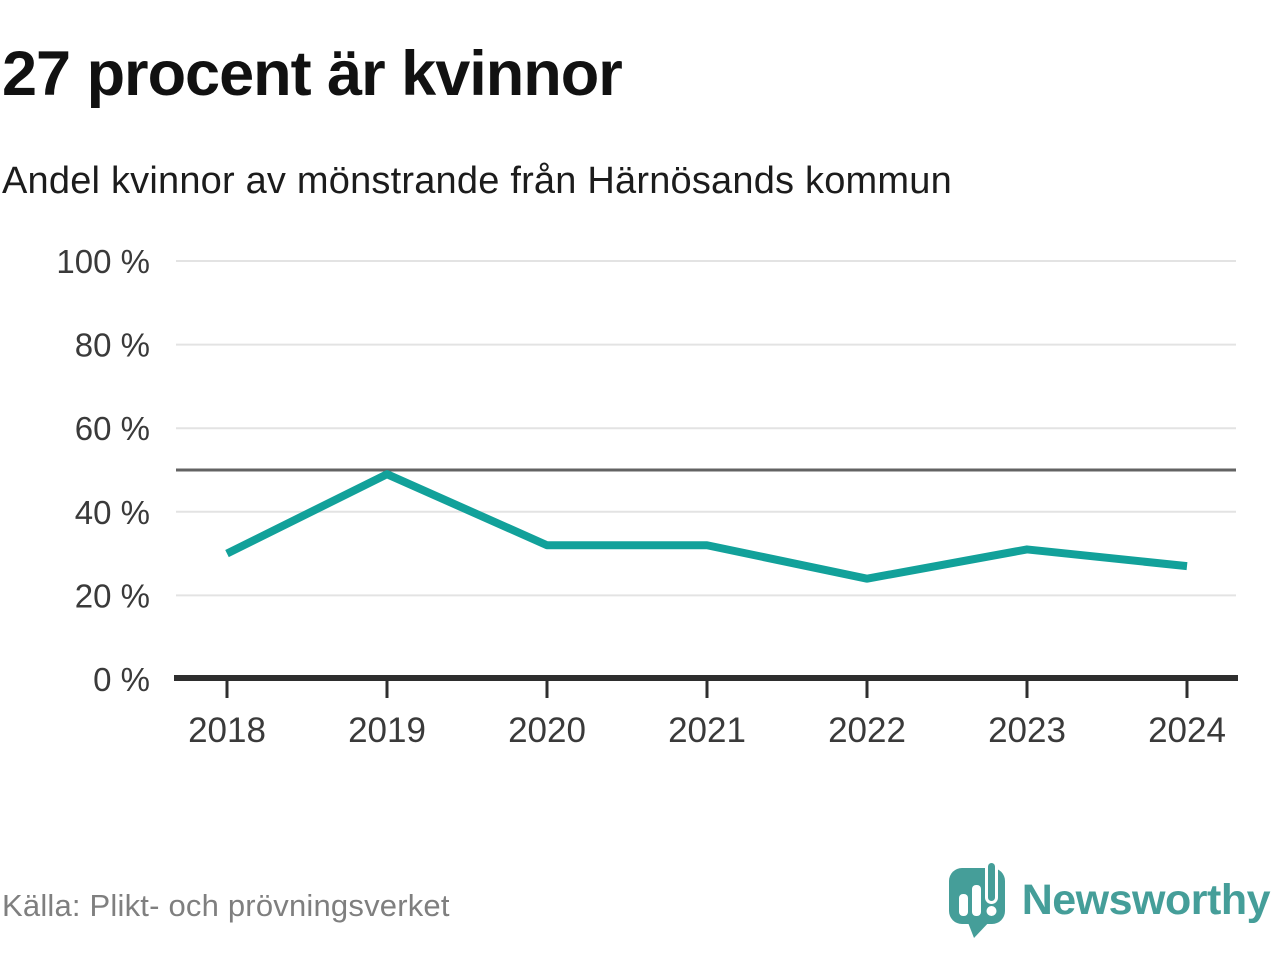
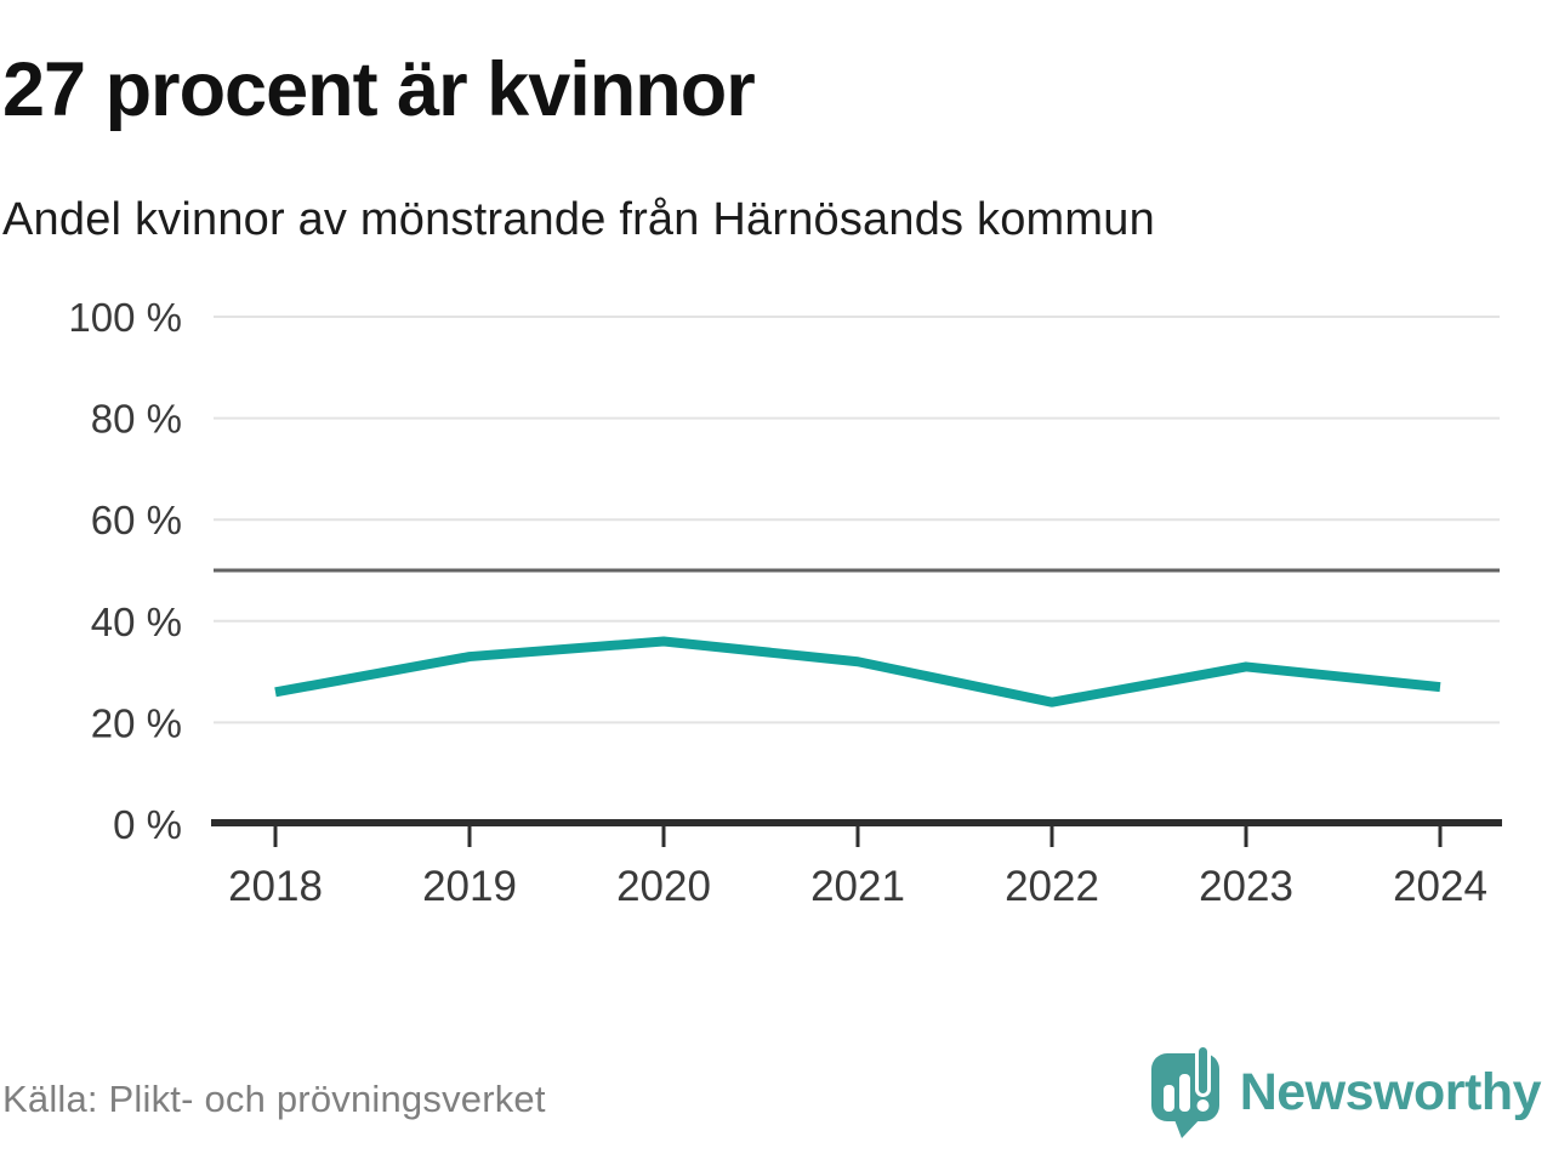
2018: 30% -> 26%
2019: 49% -> 33%
2020: 32% -> 36%
